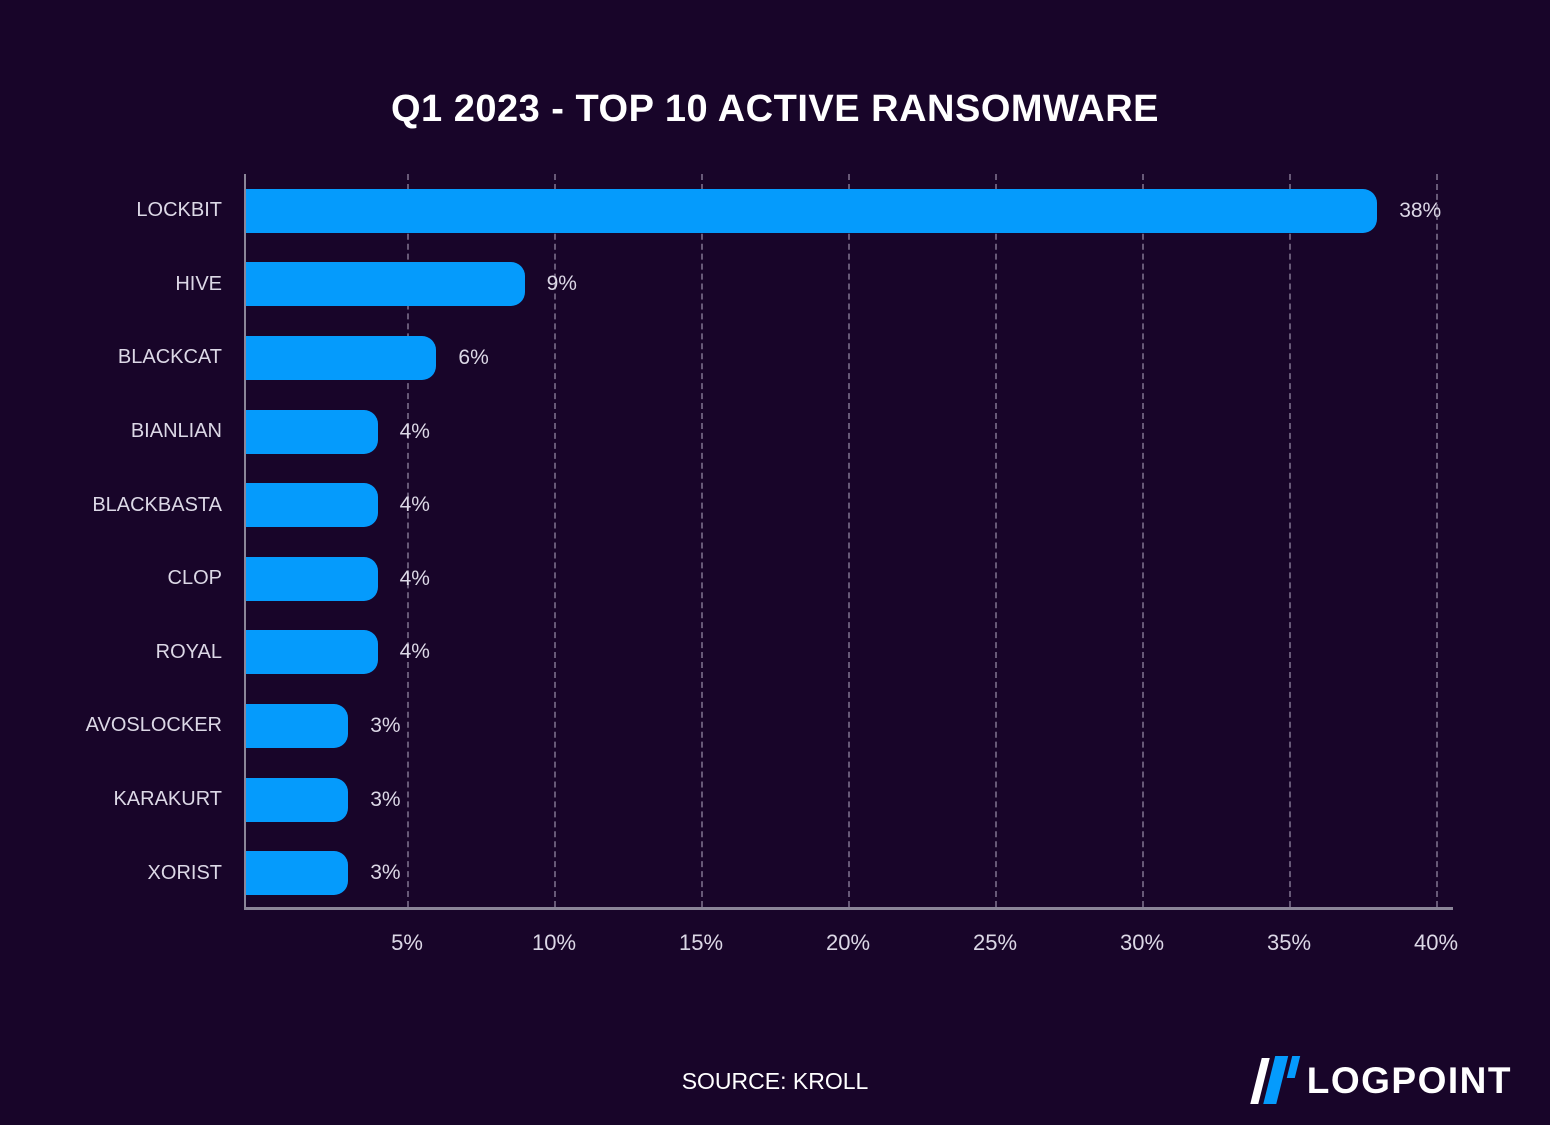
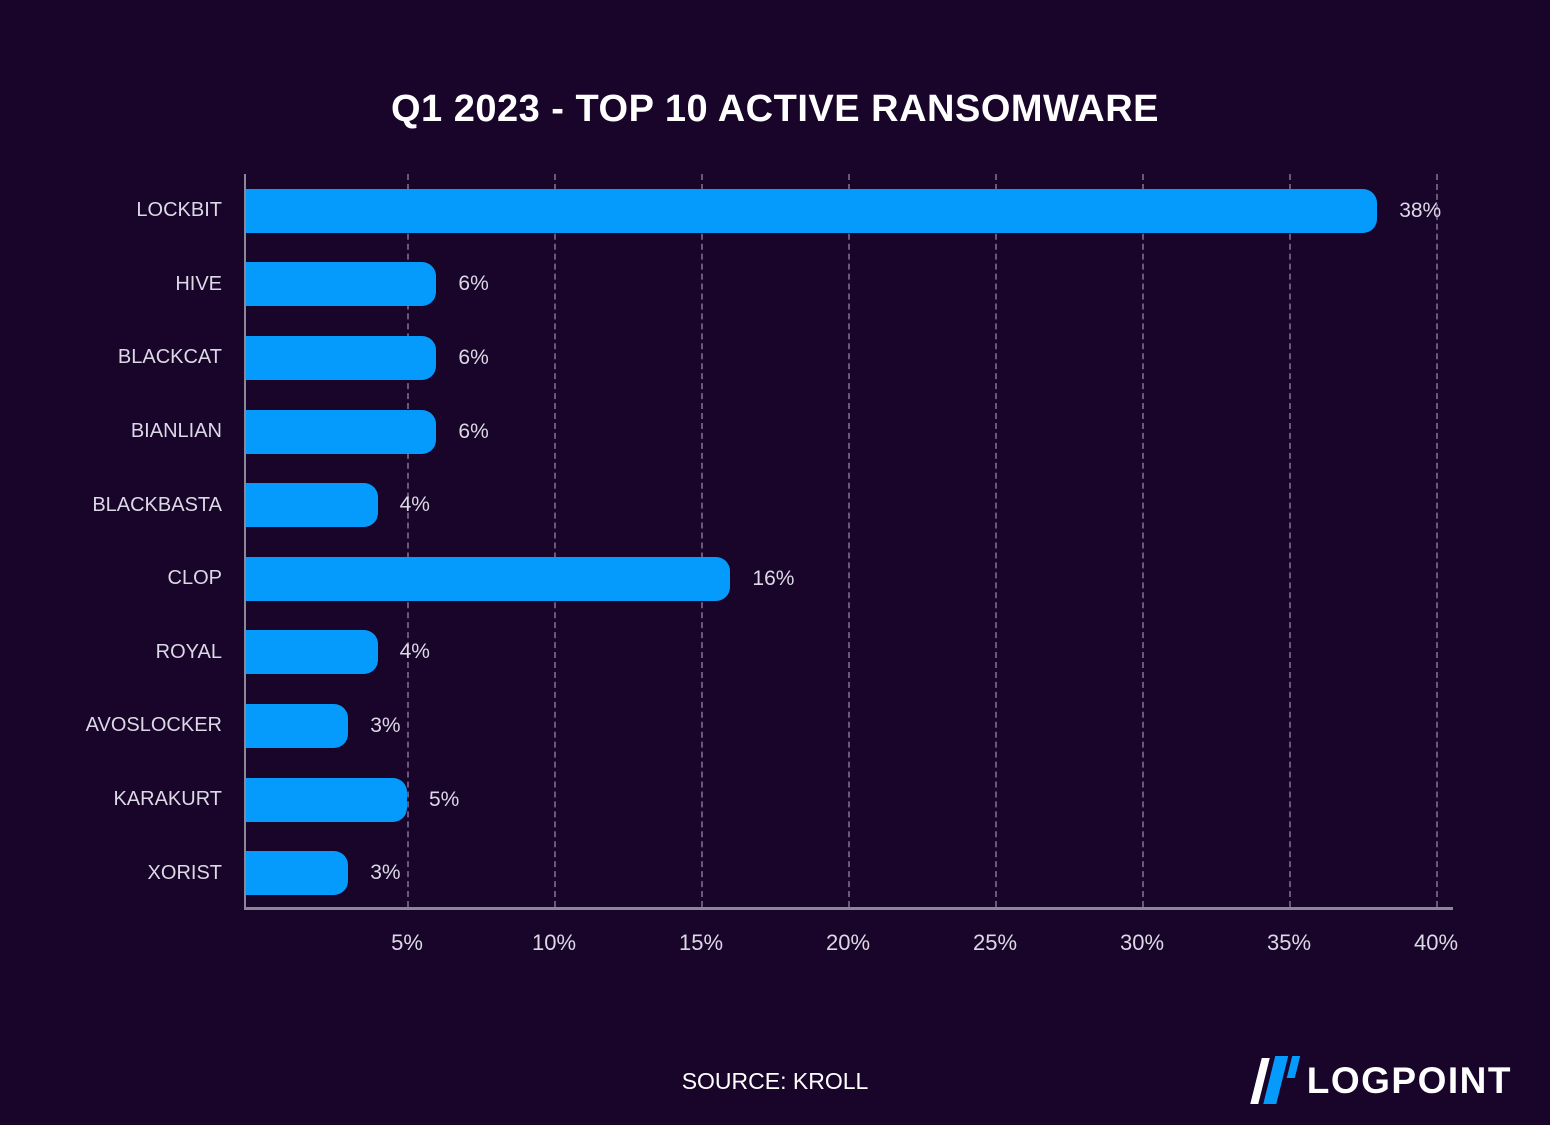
HIVE: 9% -> 6%
BIANLIAN: 4% -> 6%
CLOP: 4% -> 16%
KARAKURT: 3% -> 5%
